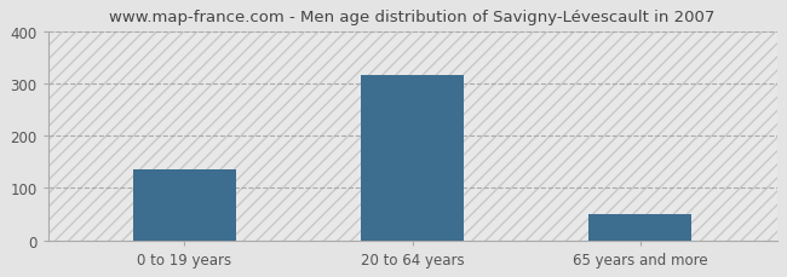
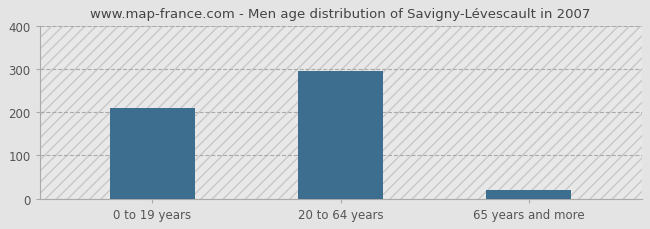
0 to 19 years: 135 -> 210
20 to 64 years: 315 -> 295
65 years and more: 50 -> 20
